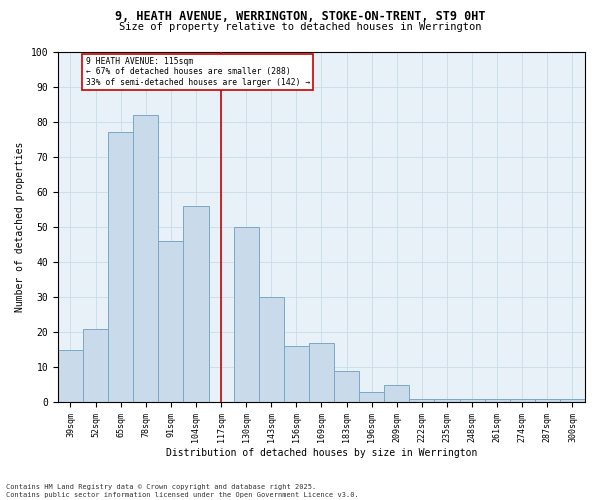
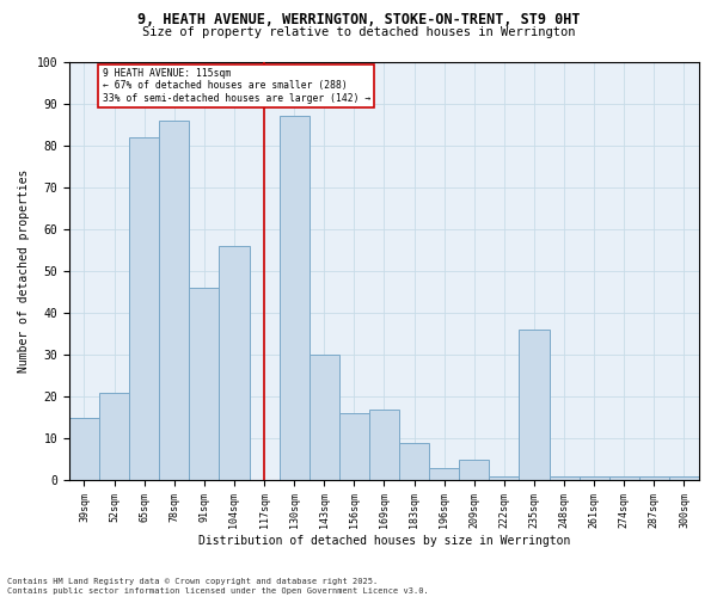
65sqm: 77 -> 82
78sqm: 82 -> 86
130sqm: 50 -> 87
235sqm: 1 -> 36
